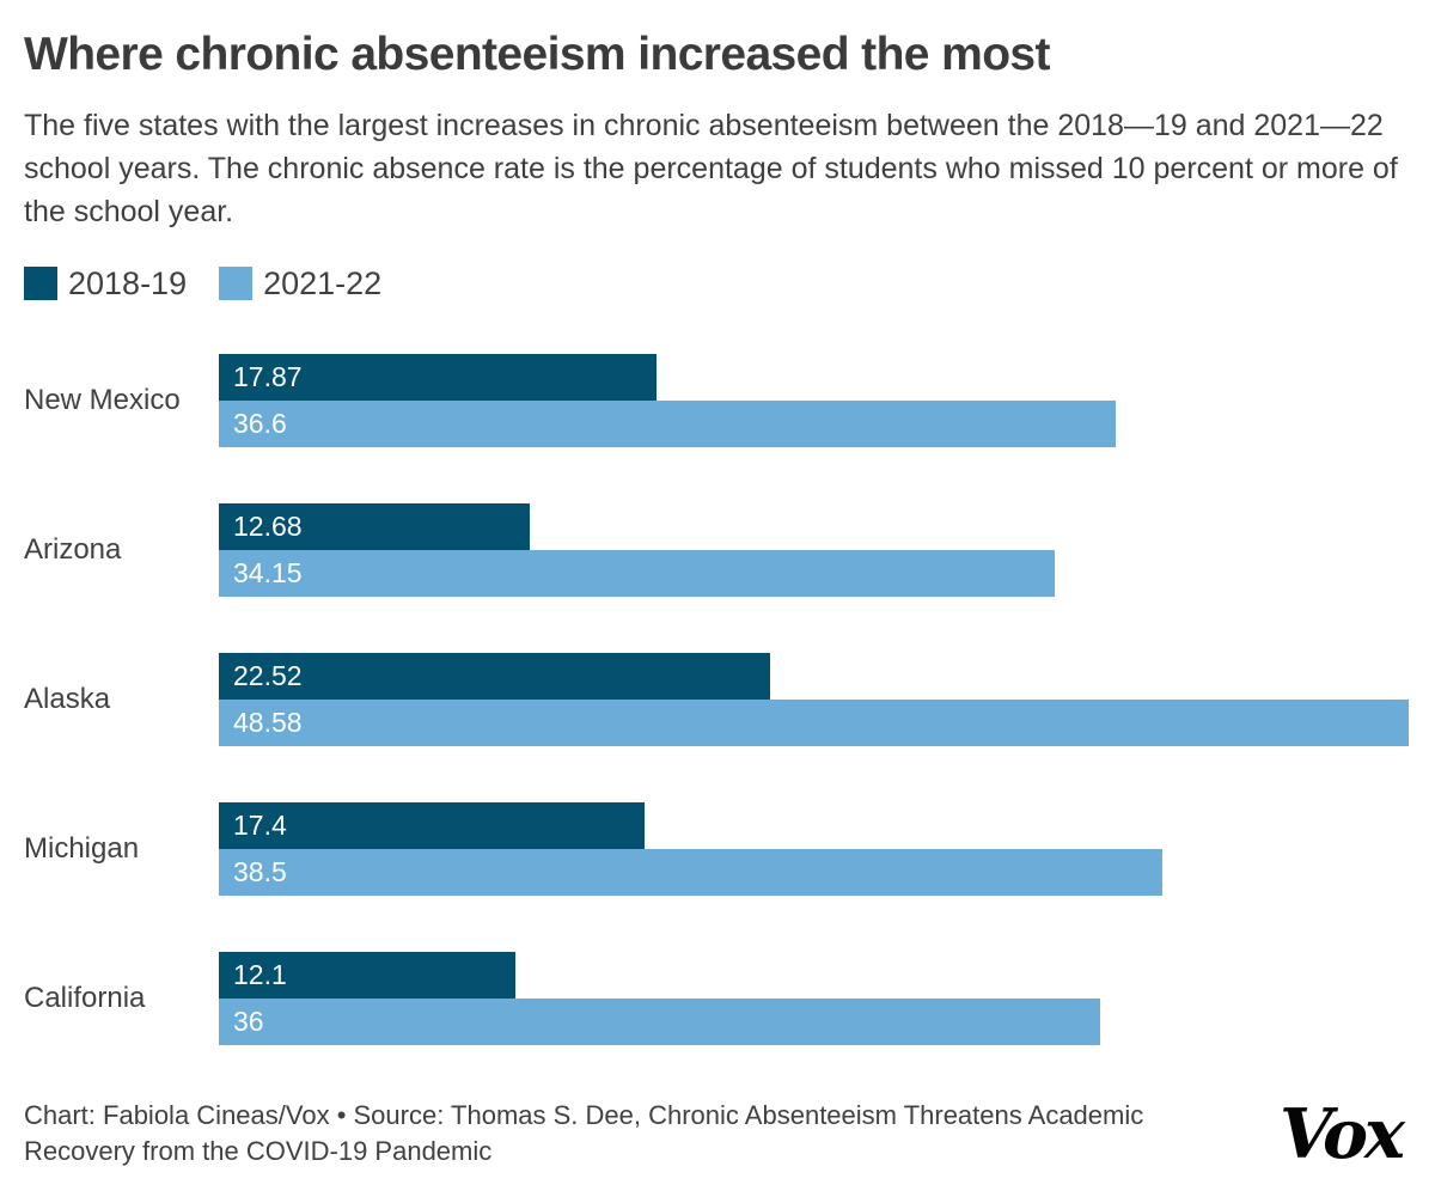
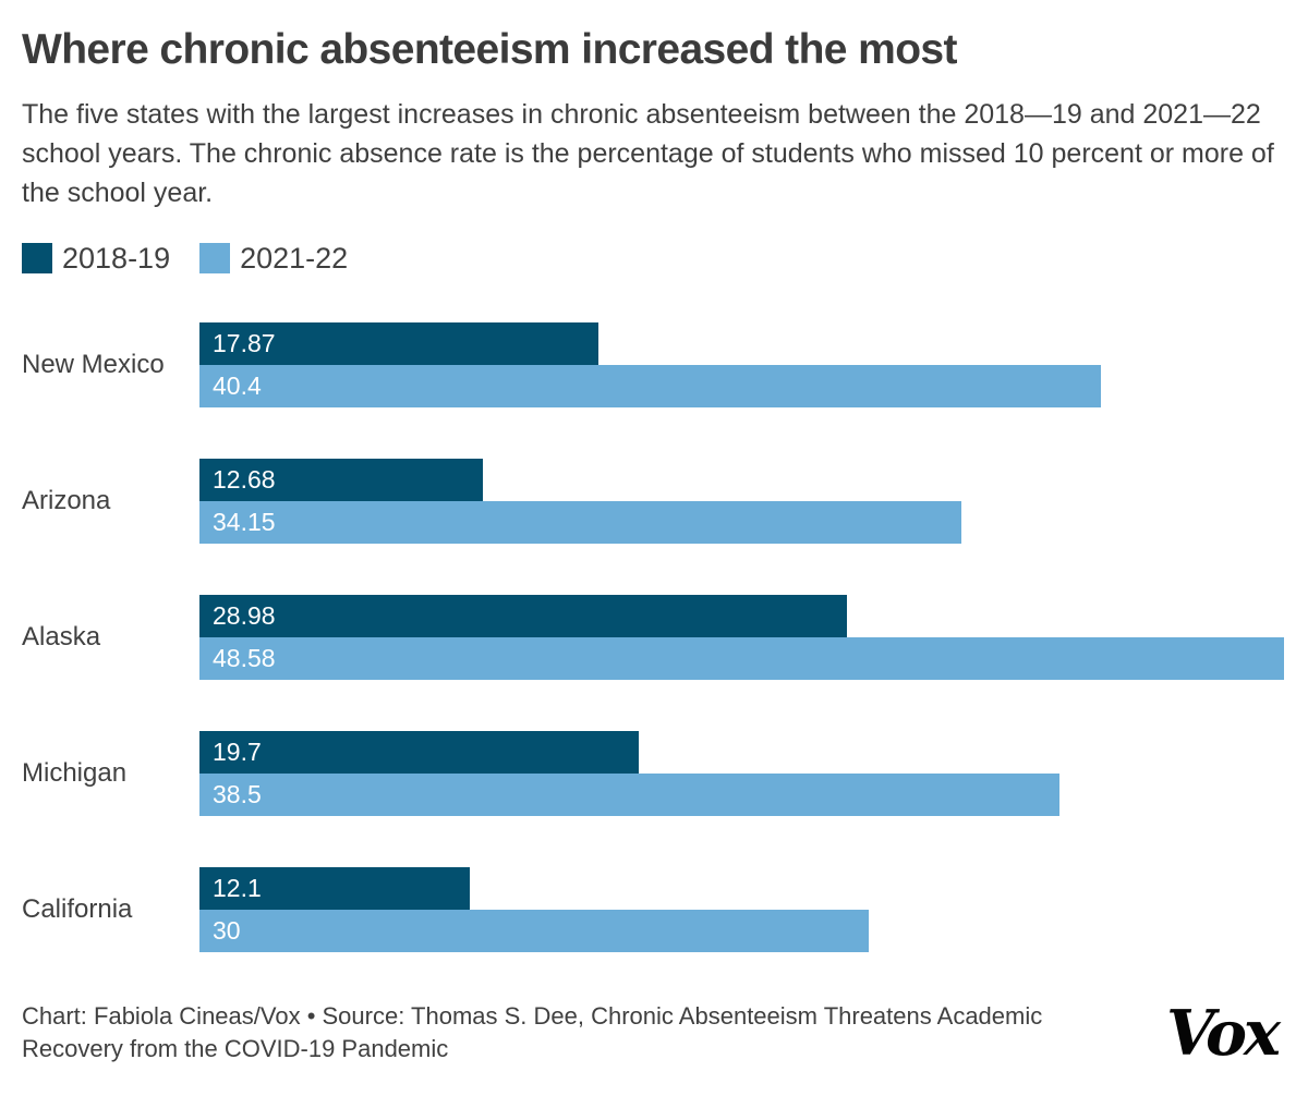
2021-22/New Mexico: 36.6 -> 40.4
2018-19/Alaska: 22.52 -> 28.98
2018-19/Michigan: 17.4 -> 19.7
2021-22/California: 36 -> 30
